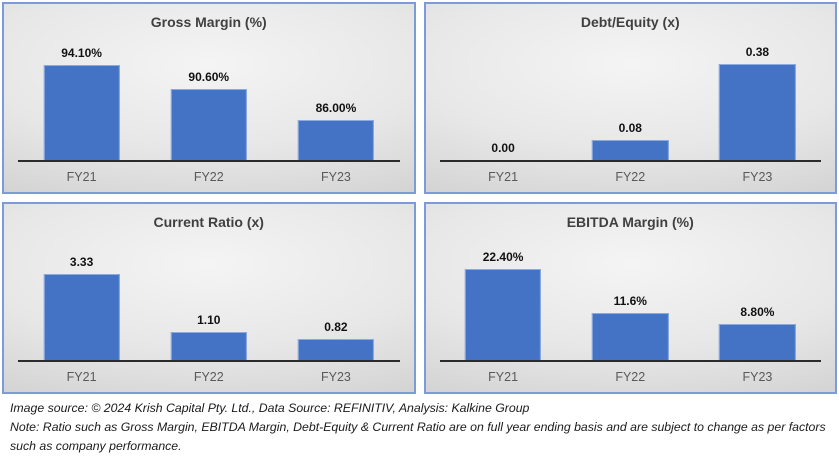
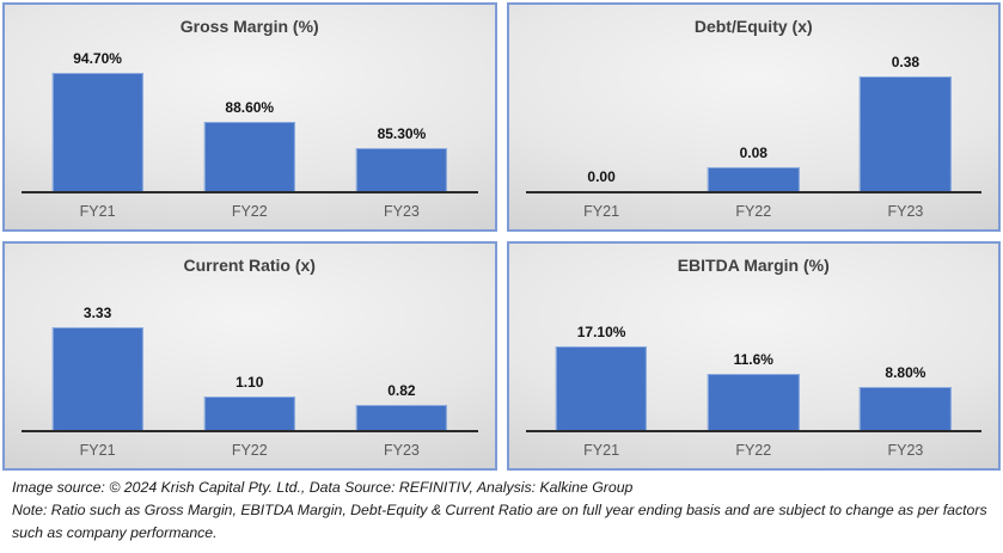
Gross Margin (%)/FY21: 94.10% -> 94.70%
Gross Margin (%)/FY22: 90.60% -> 88.60%
Gross Margin (%)/FY23: 86.00% -> 85.30%
EBITDA Margin (%)/FY21: 22.40% -> 17.10%
